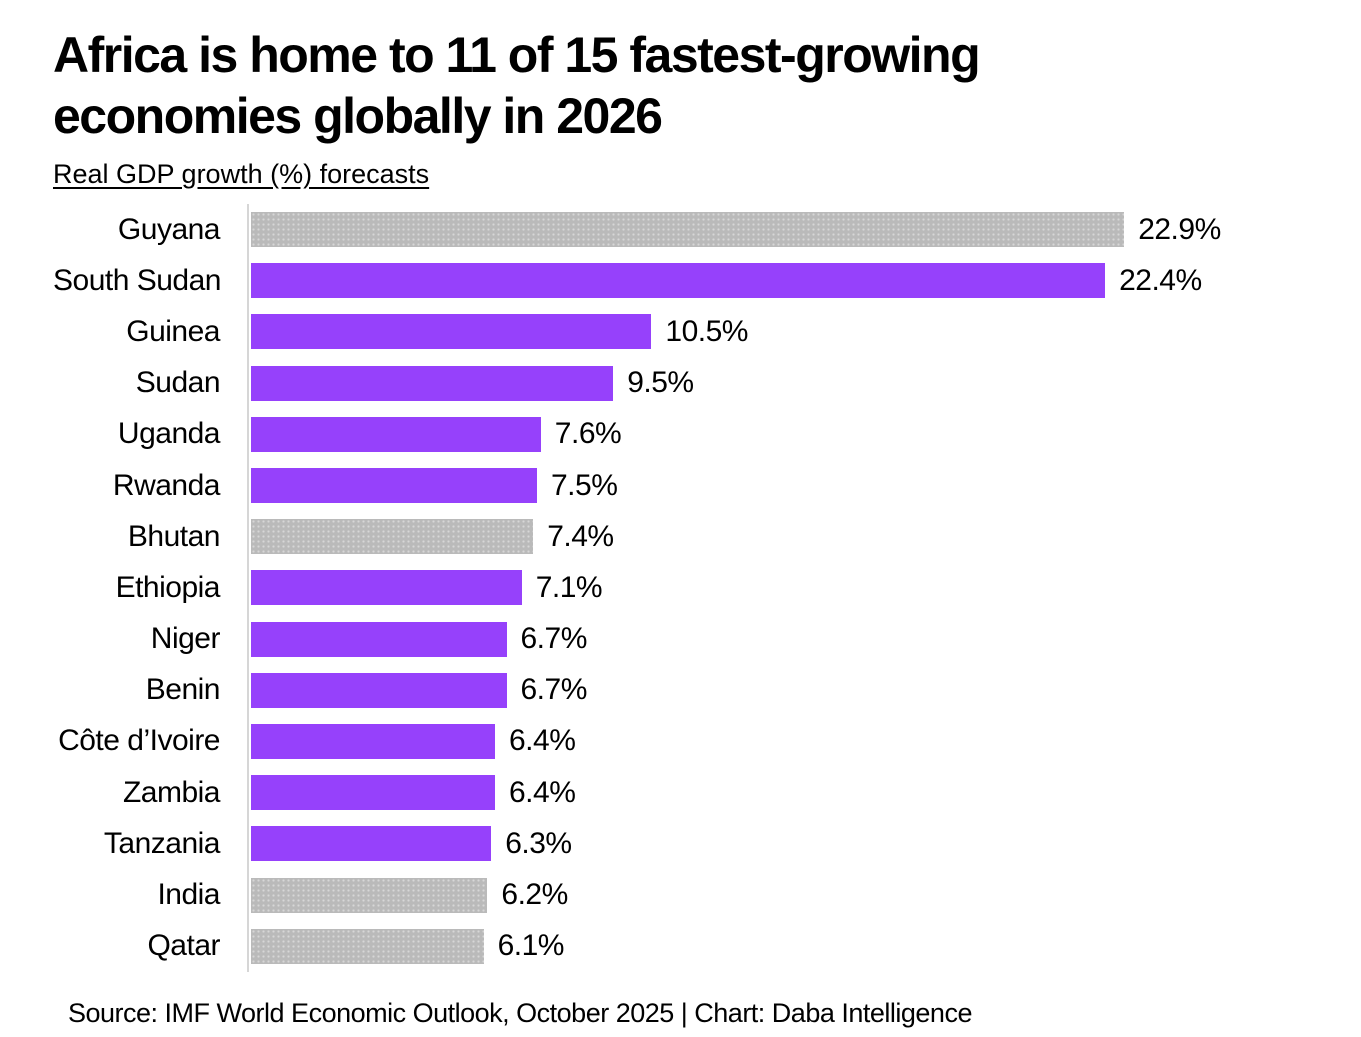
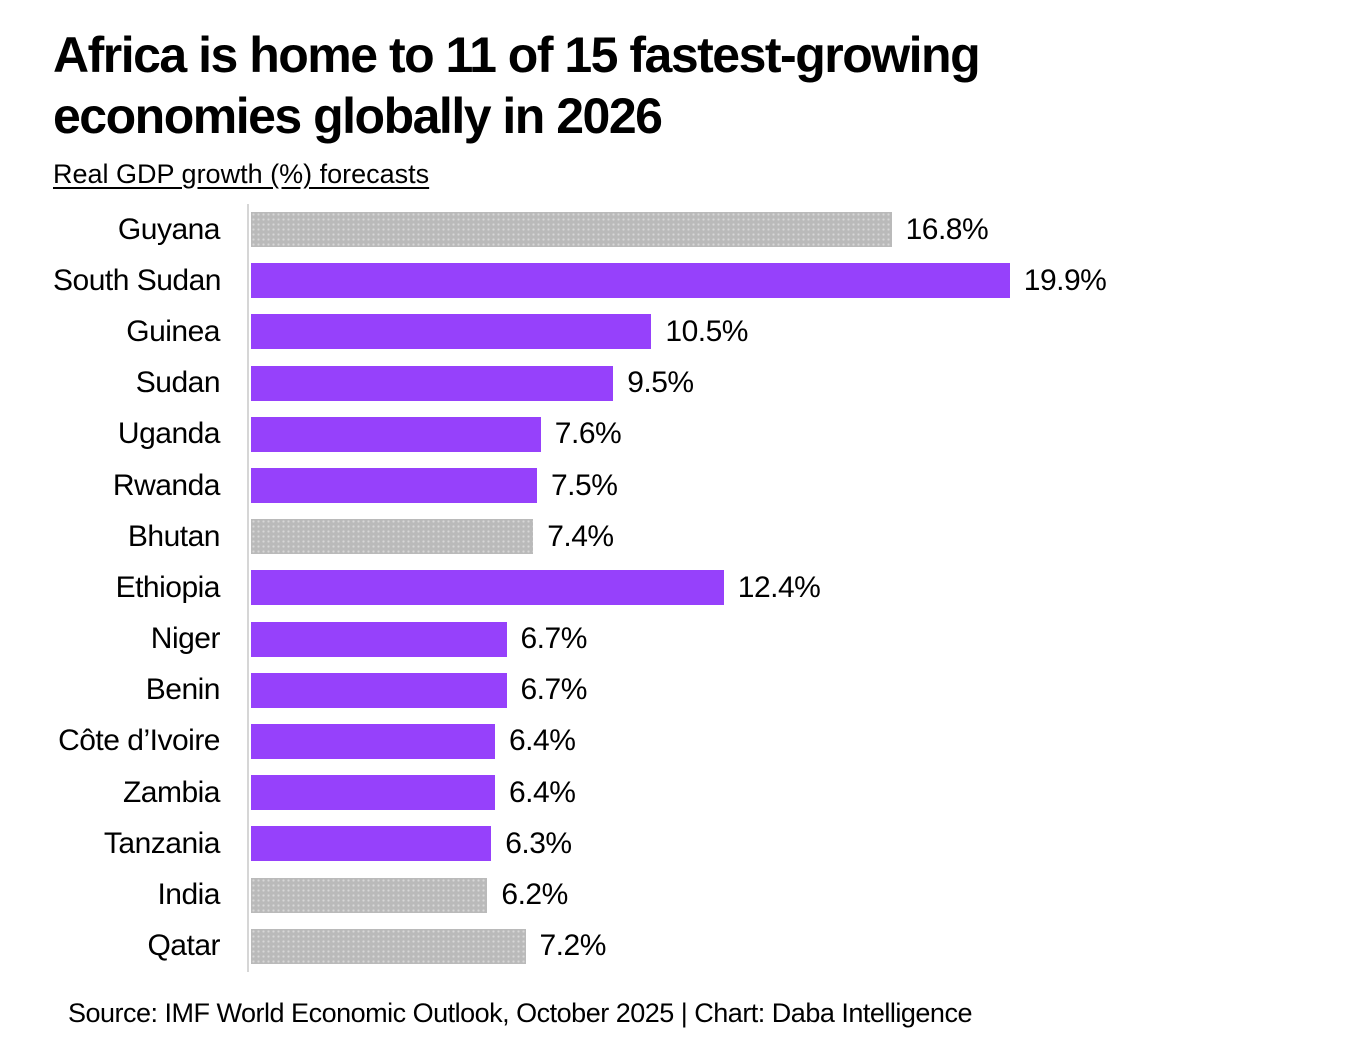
Guyana: 22.9% -> 16.8%
South Sudan: 22.4% -> 19.9%
Ethiopia: 7.1% -> 12.4%
Qatar: 6.1% -> 7.2%
